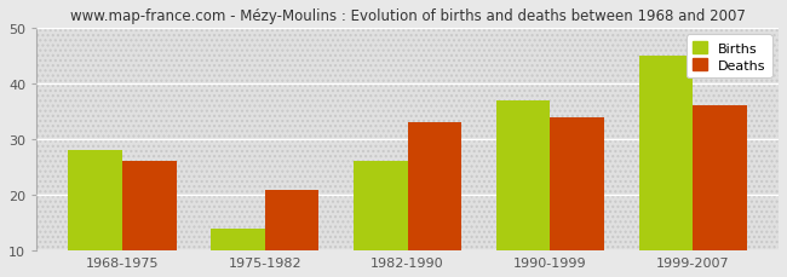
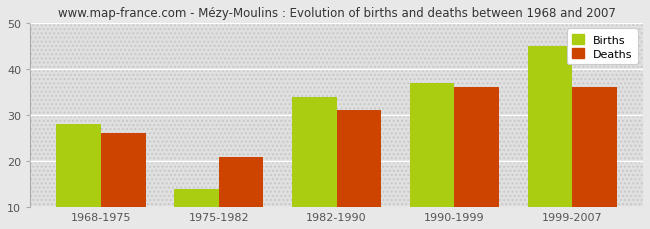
Births/1982-1990: 26 -> 34
Deaths/1982-1990: 33 -> 31
Deaths/1990-1999: 34 -> 36
